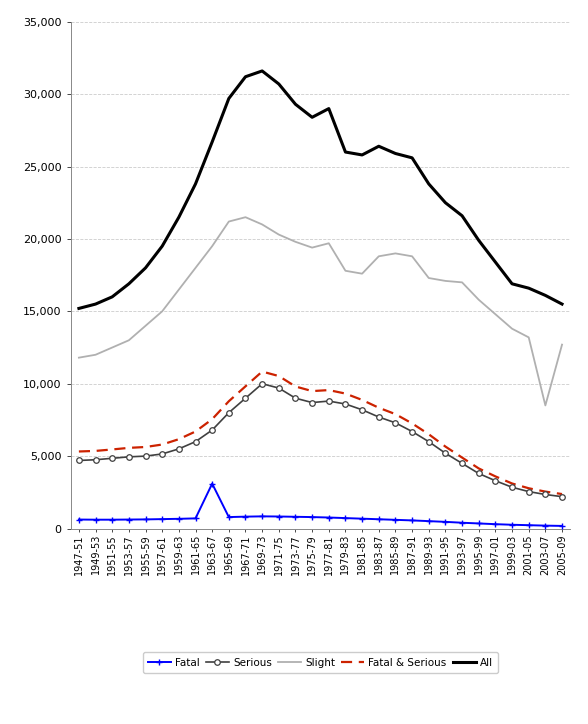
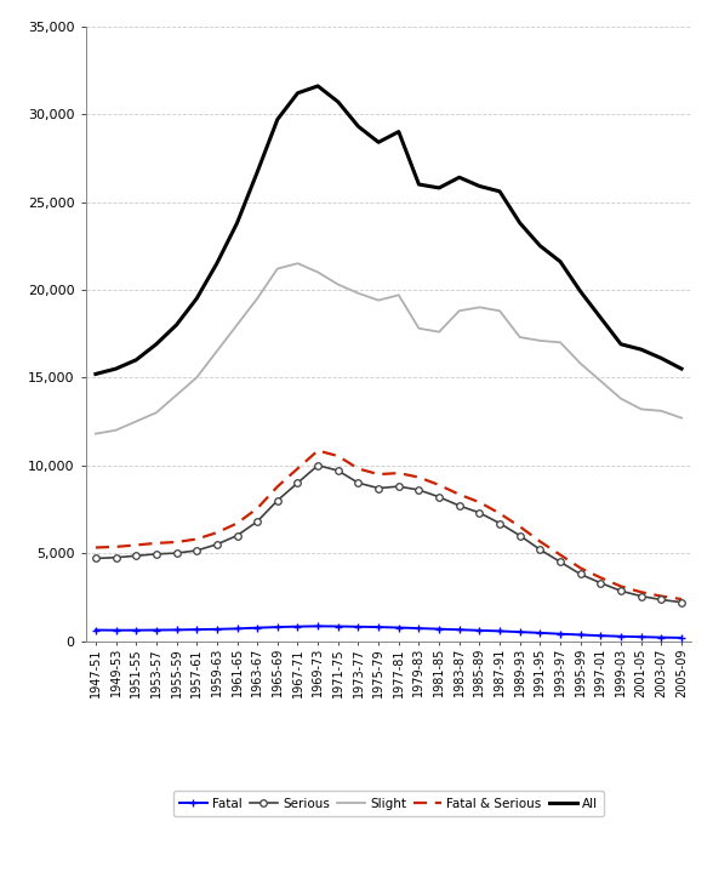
Fatal/1963-67: 3,100 -> 800
Slight/2003-07: 8,500 -> 13,100
